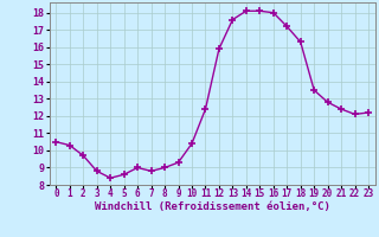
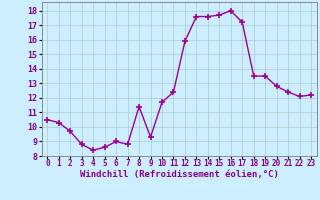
8: 9.0 -> 11.4
10: 10.4 -> 11.7
14: 18.1 -> 17.6
15: 18.1 -> 17.7
18: 16.3 -> 13.5
